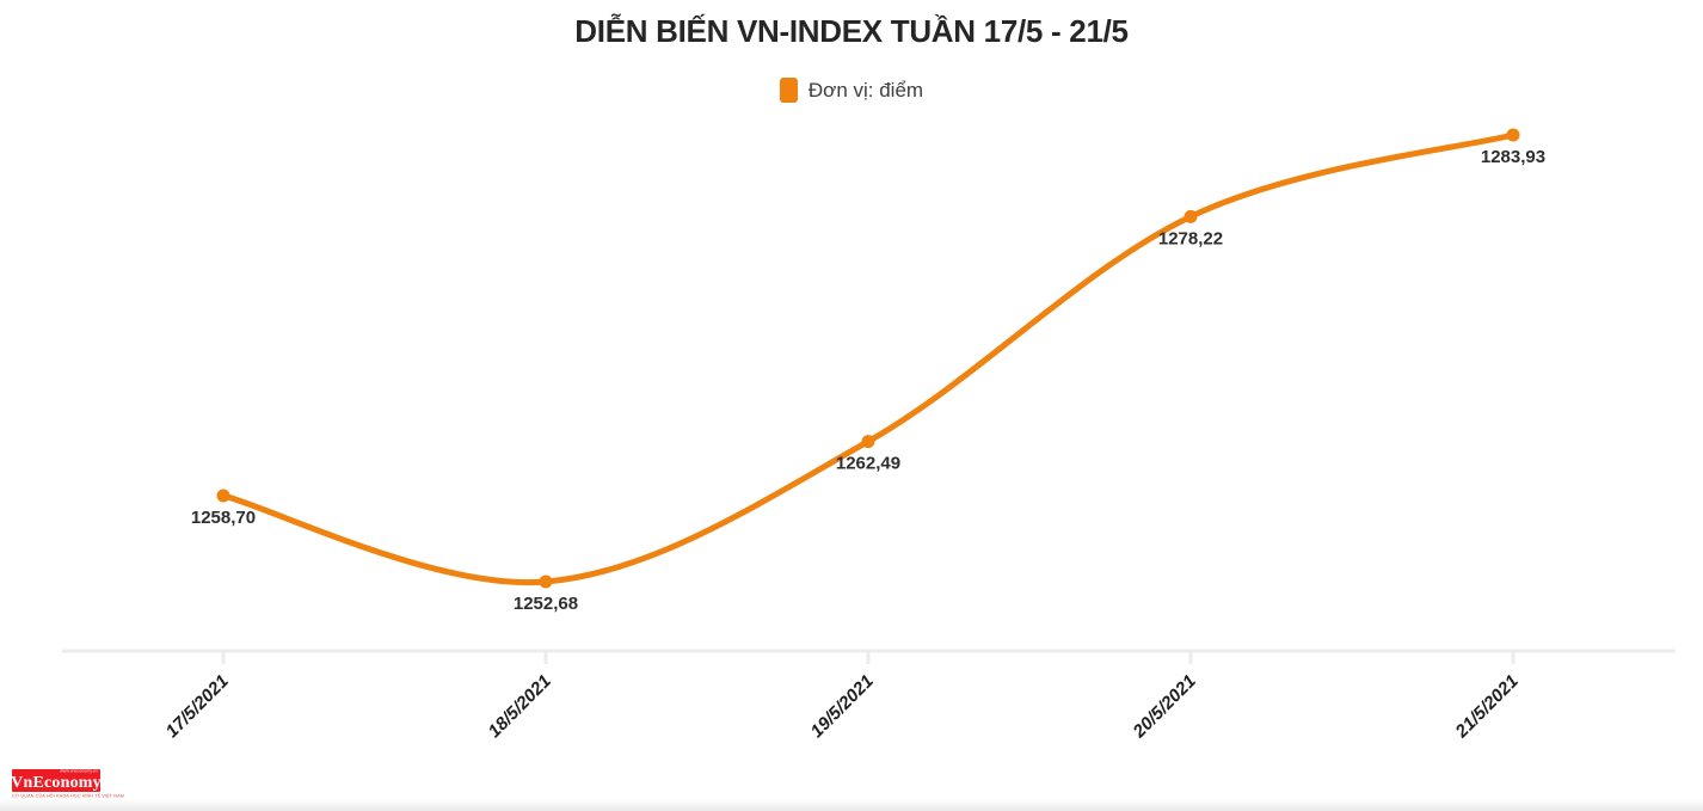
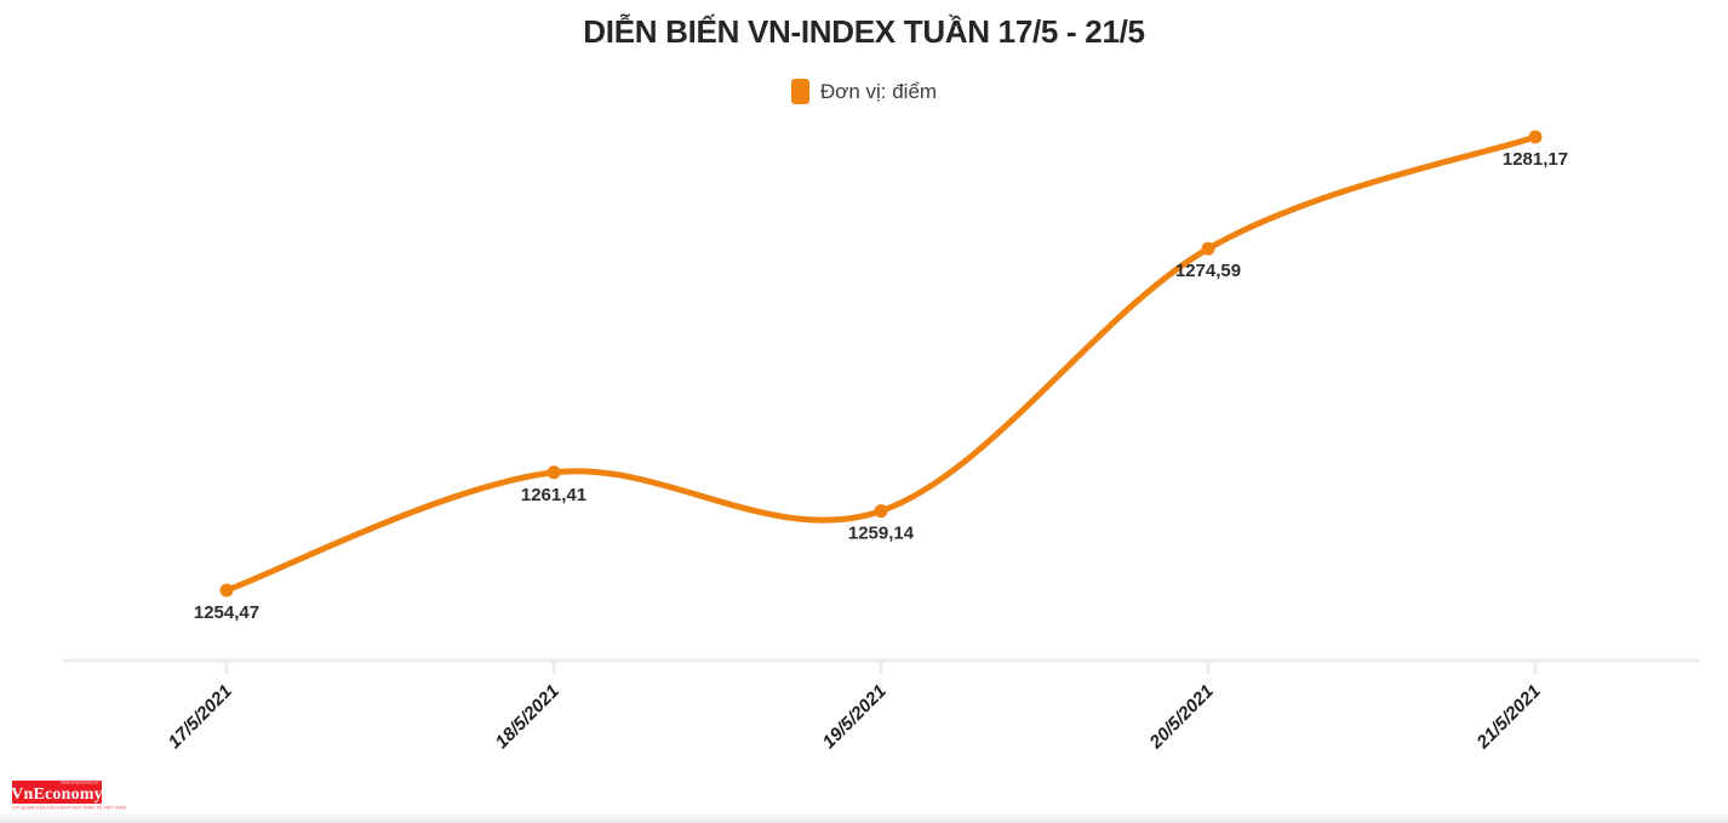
17/5/2021: 1258,70 -> 1254,47
18/5/2021: 1252,68 -> 1261,41
19/5/2021: 1262,49 -> 1259,14
20/5/2021: 1278,22 -> 1274,59
21/5/2021: 1283,93 -> 1281,17
